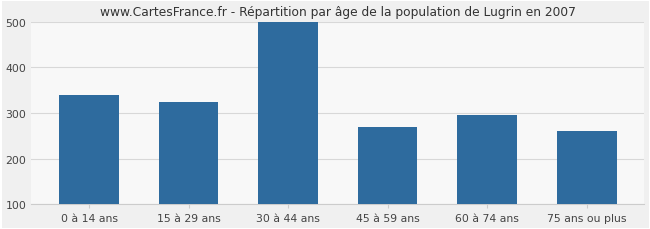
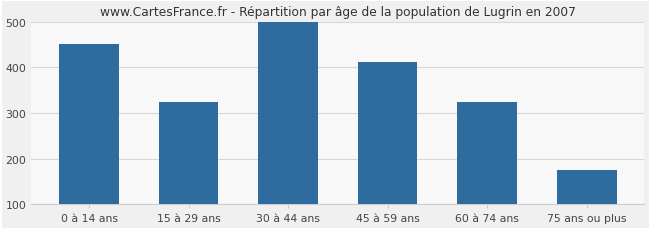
0 à 14 ans: 340 -> 450
45 à 59 ans: 270 -> 411
60 à 74 ans: 295 -> 323
75 ans ou plus: 260 -> 176
